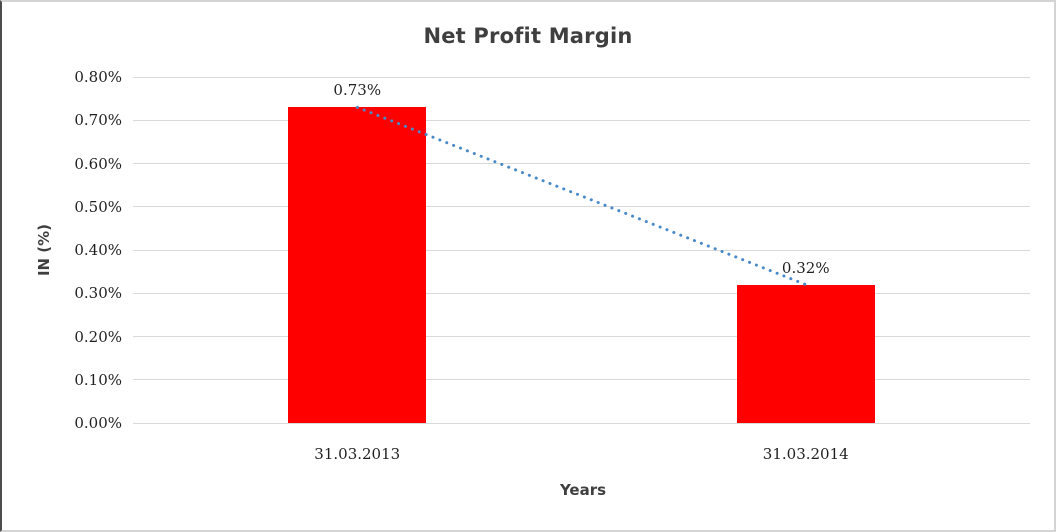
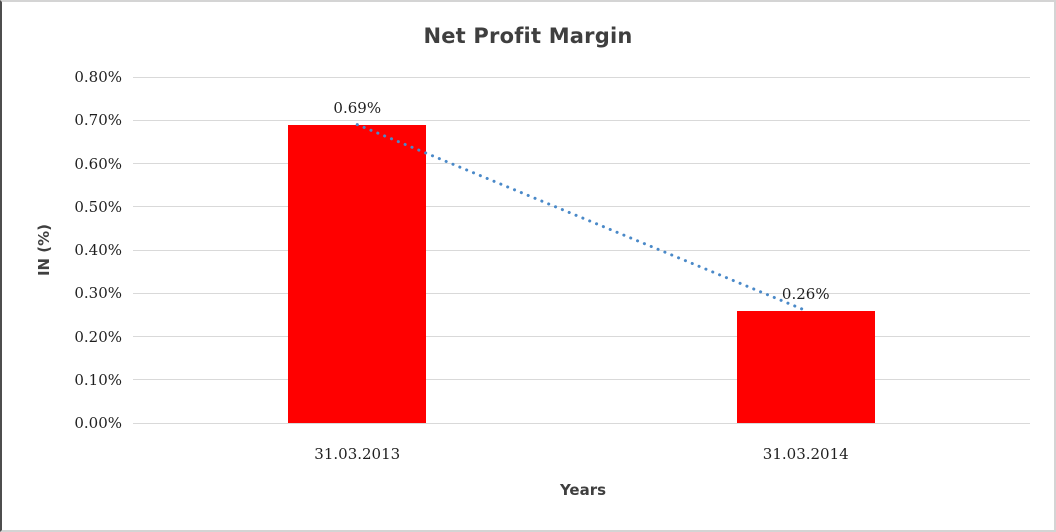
31.03.2013: 0.73% -> 0.69%
31.03.2014: 0.32% -> 0.26%
